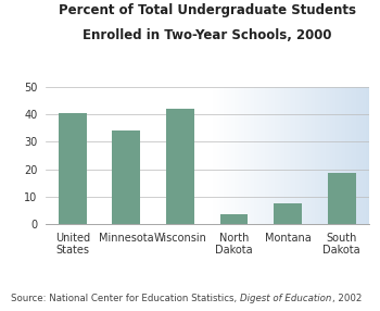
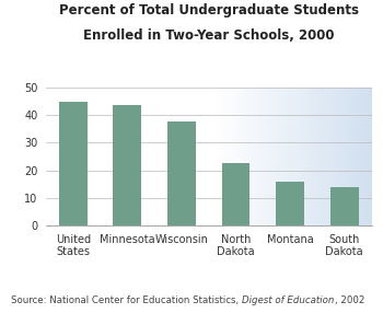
United States: 40.5 -> 44.8
Minnesota: 34.0 -> 43.5
Wisconsin: 42.0 -> 37.8
North Dakota: 3.5 -> 22.5
Montana: 7.5 -> 15.8
South Dakota: 18.5 -> 13.8
